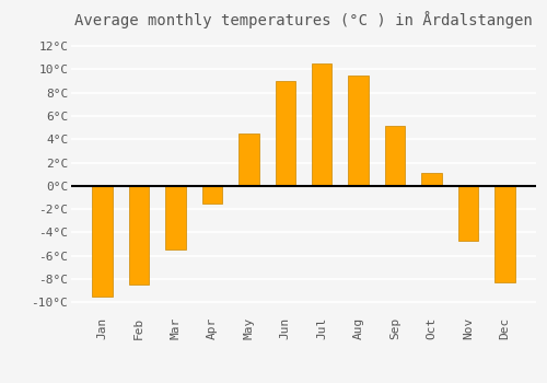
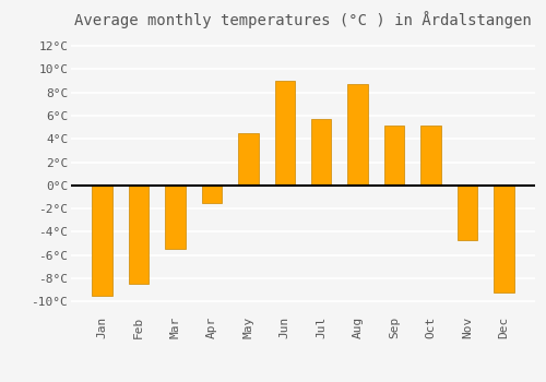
Jul: 10.5°C -> 5.7°C
Aug: 9.5°C -> 8.7°C
Oct: 1.1°C -> 5.2°C
Dec: -8.3°C -> -9.2°C
